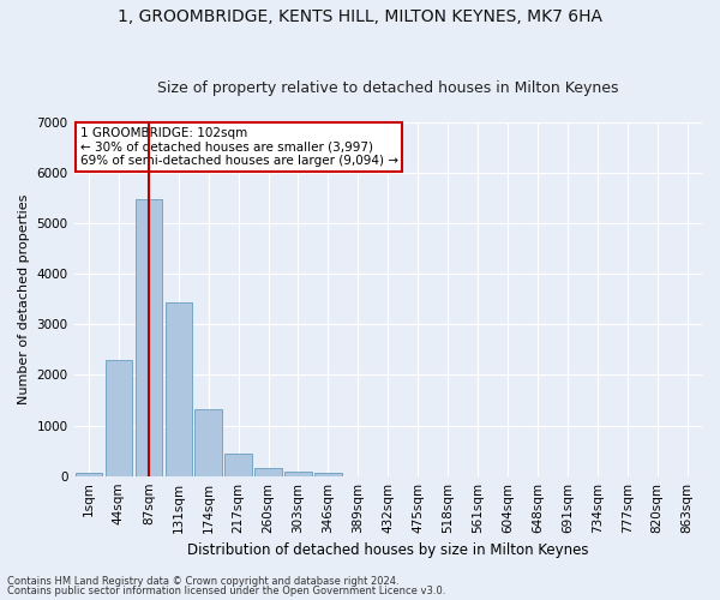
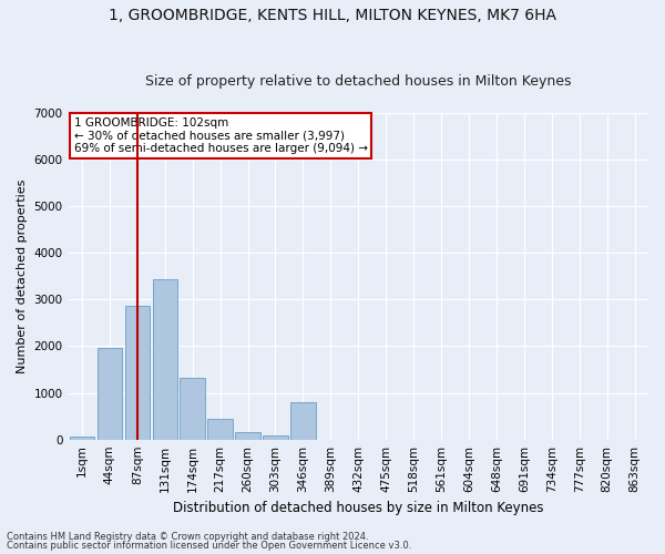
44sqm: 2300 -> 1950
87sqm: 5480 -> 2850
346sqm: 60 -> 800
